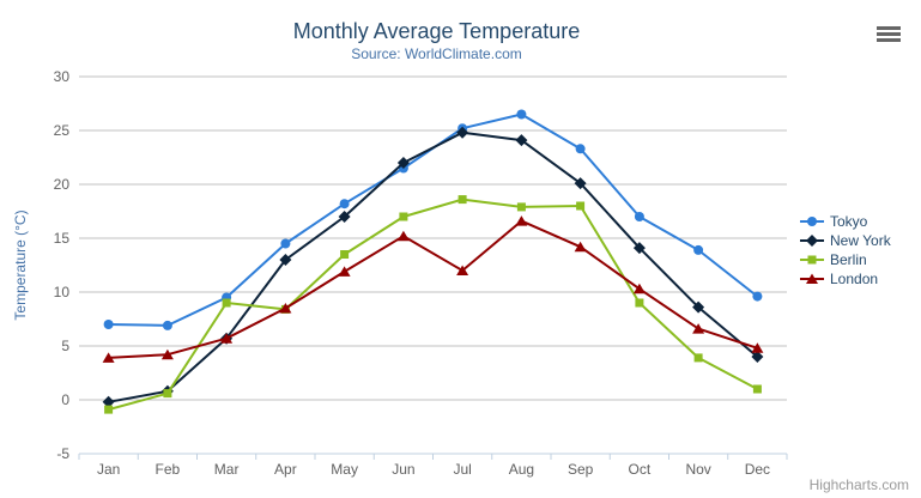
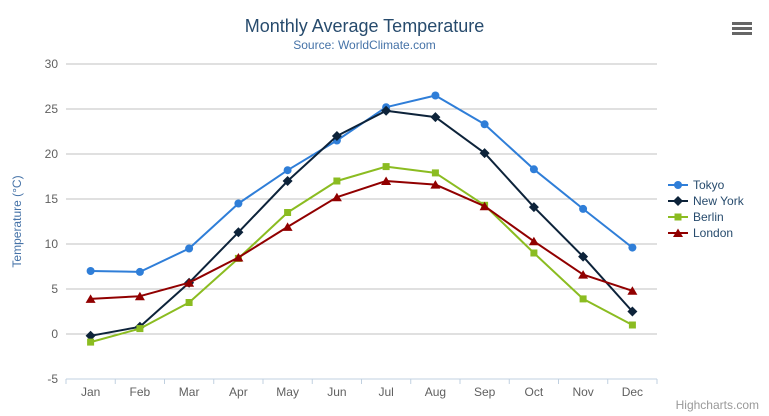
Berlin/Mar: 9 -> 4
New York/Apr: 13 -> 11
London/Jul: 12 -> 17
Berlin/Sep: 18 -> 14
Tokyo/Oct: 17 -> 18
New York/Dec: 4 -> 2
